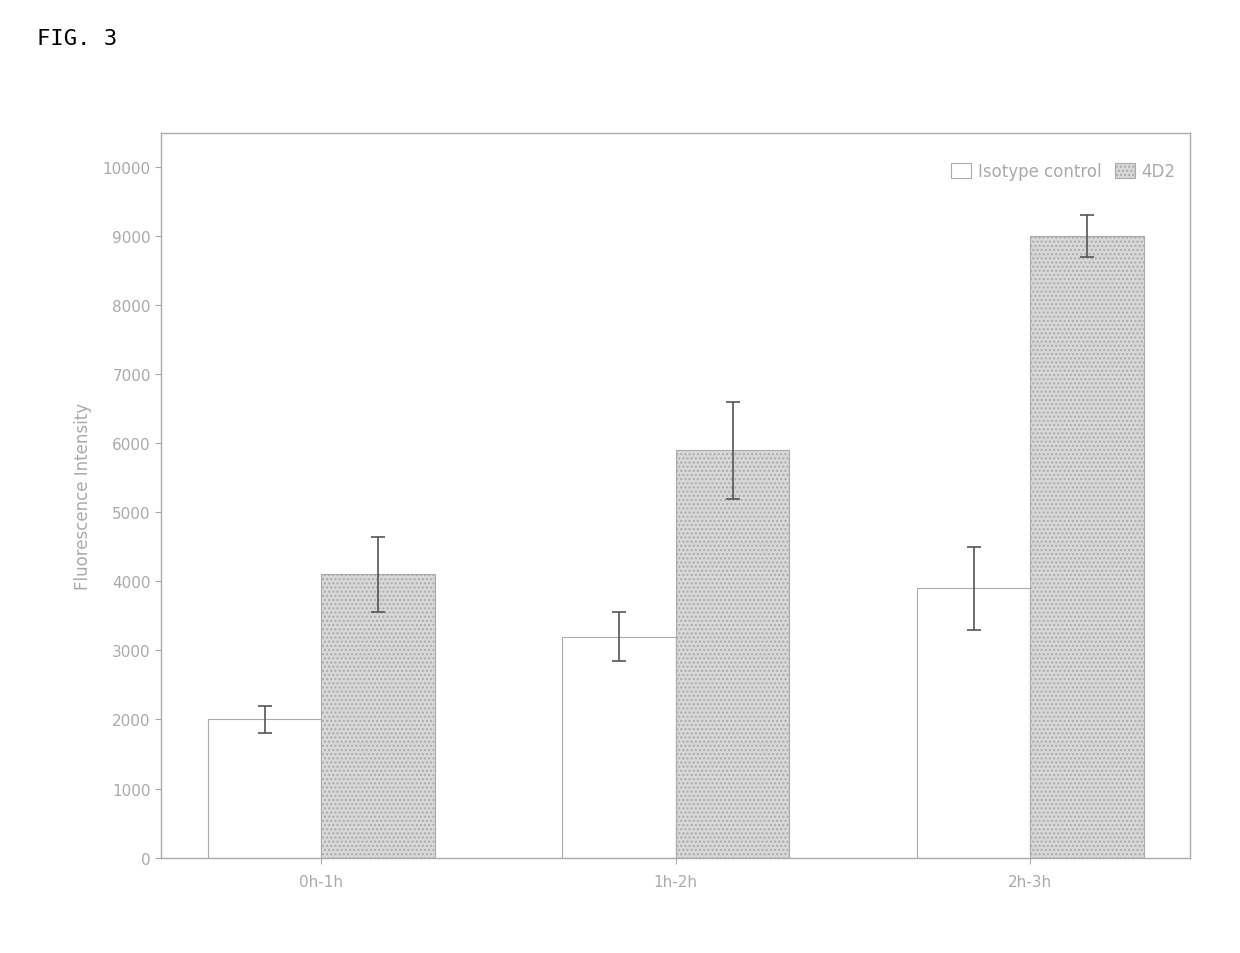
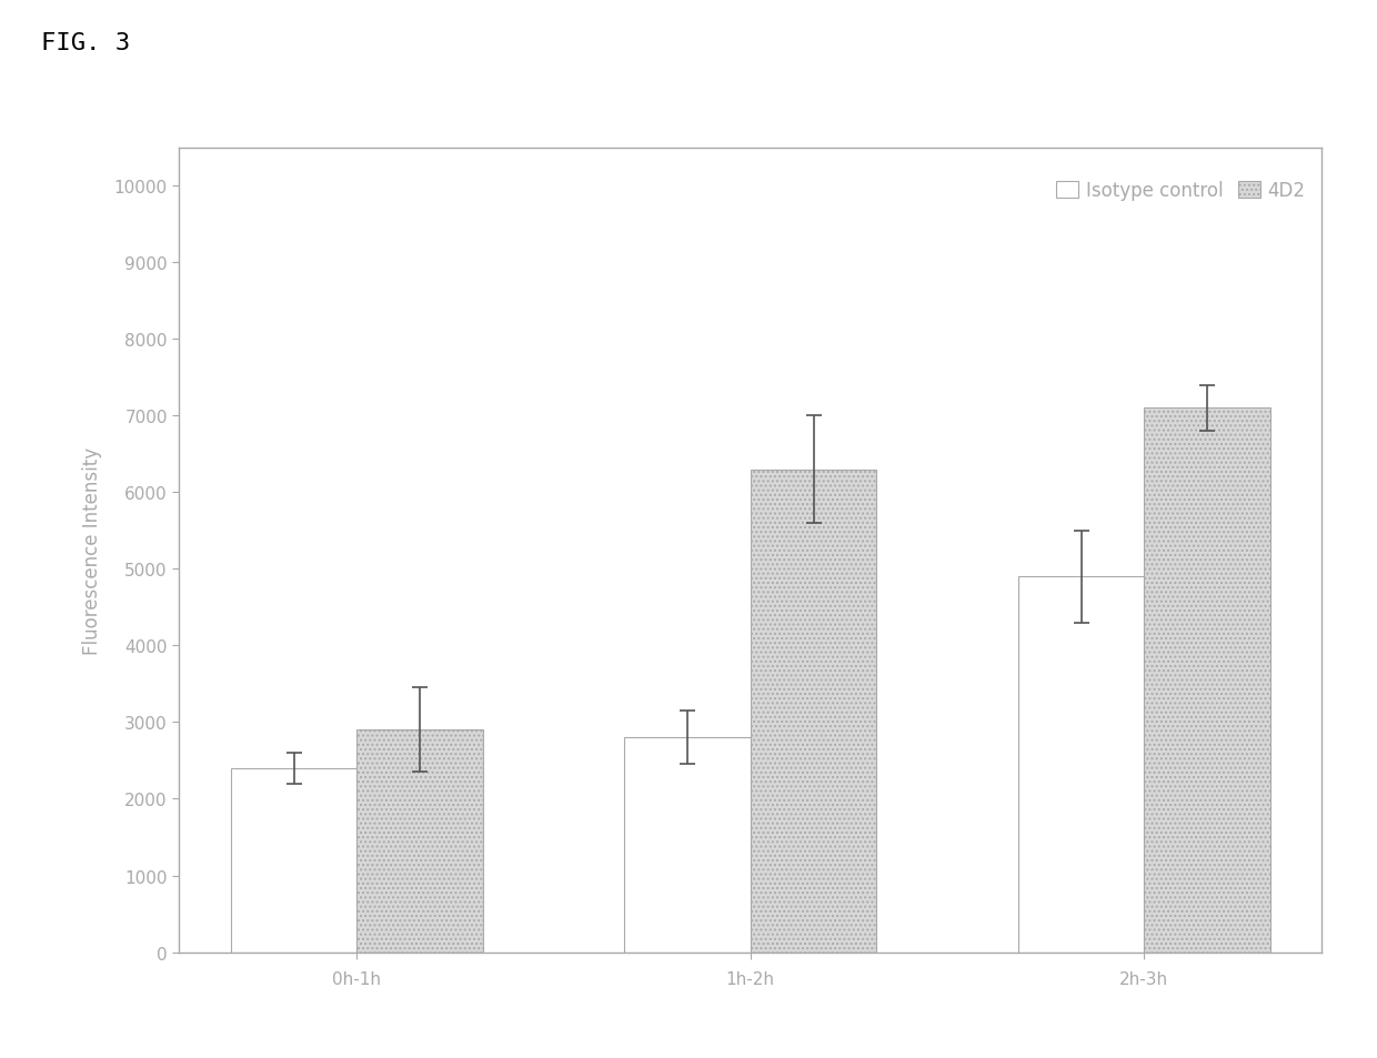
Isotype control/0h-1h: 2000 -> 2400
4D2/0h-1h: 4100 -> 2900
Isotype control/1h-2h: 3200 -> 2800
4D2/1h-2h: 5900 -> 6300
Isotype control/2h-3h: 3900 -> 4900
4D2/2h-3h: 9000 -> 7100
